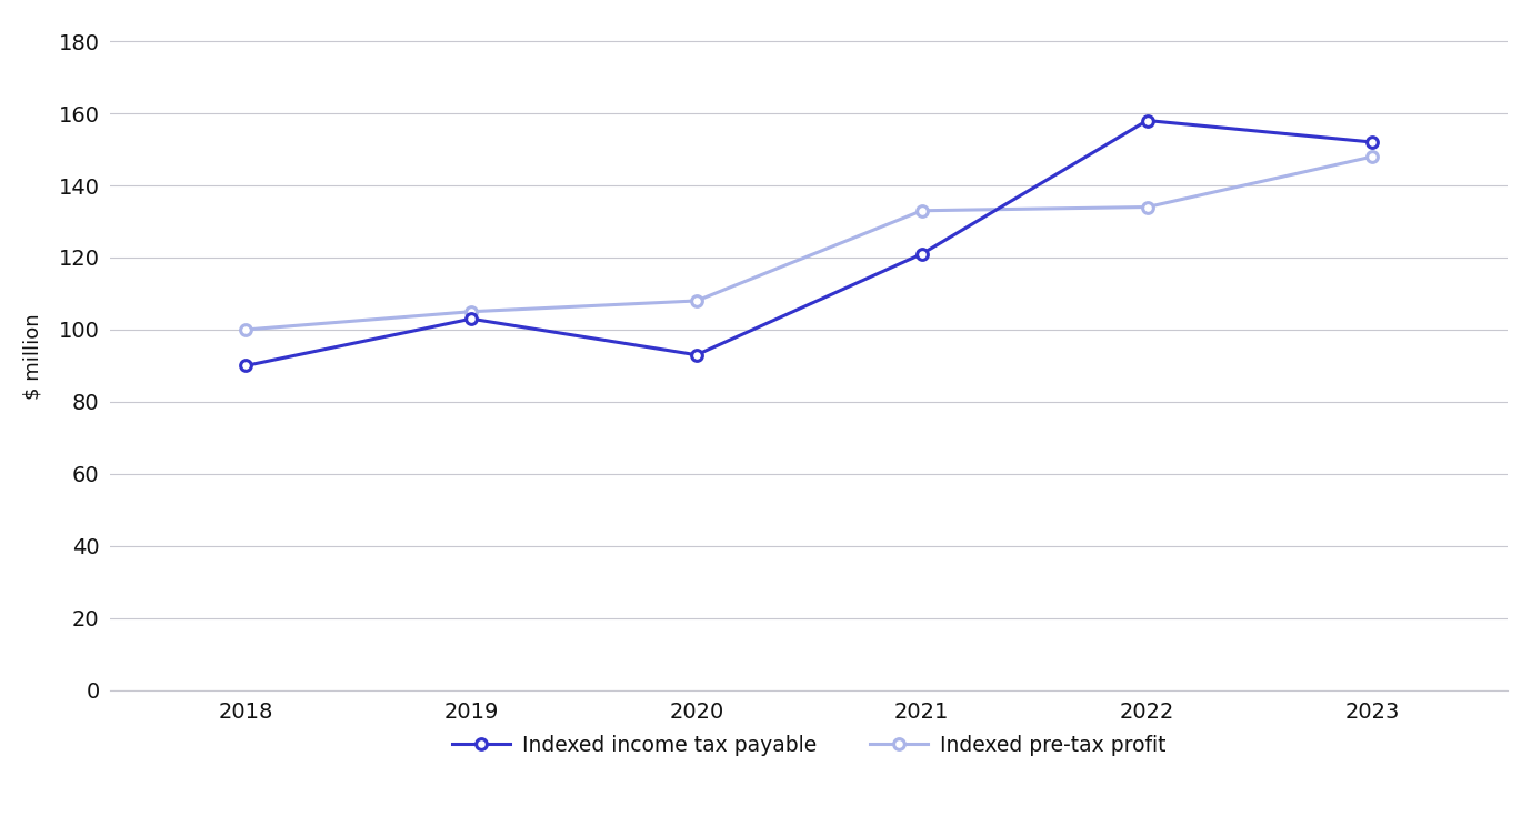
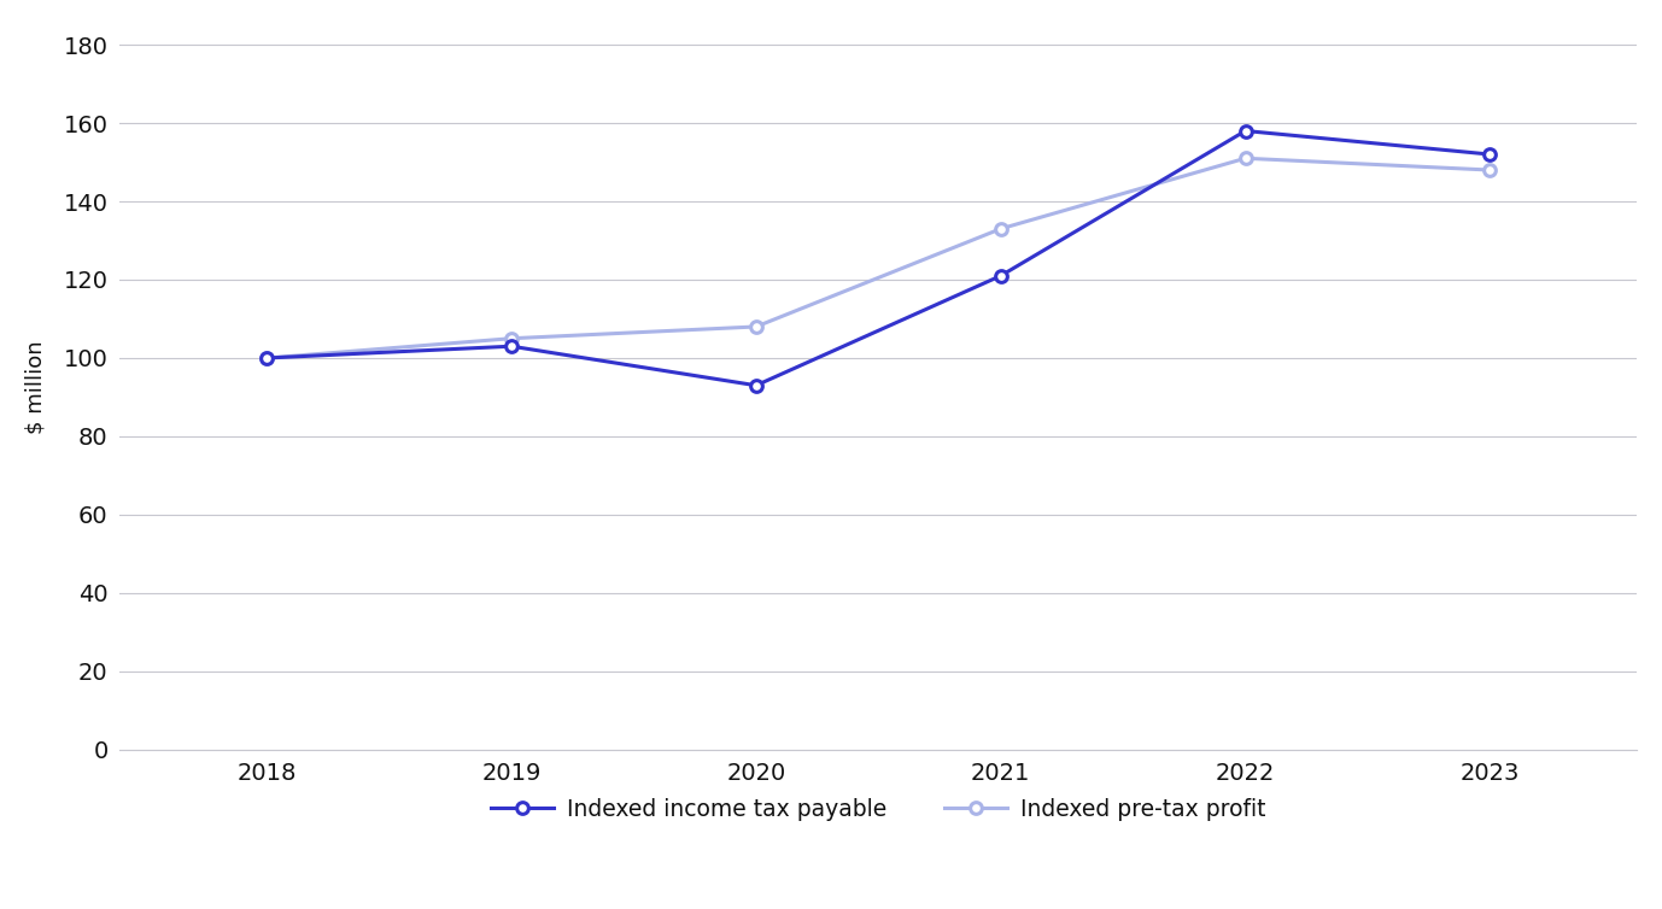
Indexed income tax payable/2018: 90 -> 100
Indexed pre-tax profit/2022: 134 -> 151
